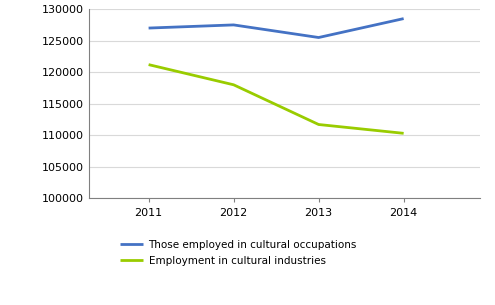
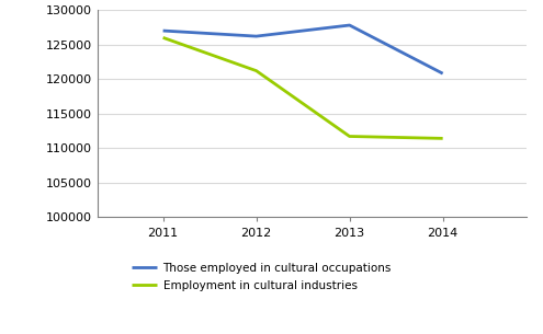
Employment in cultural industries/2011: 121200 -> 126000
Those employed in cultural occupations/2012: 127500 -> 126200
Employment in cultural industries/2012: 118000 -> 121200
Those employed in cultural occupations/2013: 125500 -> 127800
Those employed in cultural occupations/2014: 128500 -> 120800
Employment in cultural industries/2014: 110300 -> 111400
